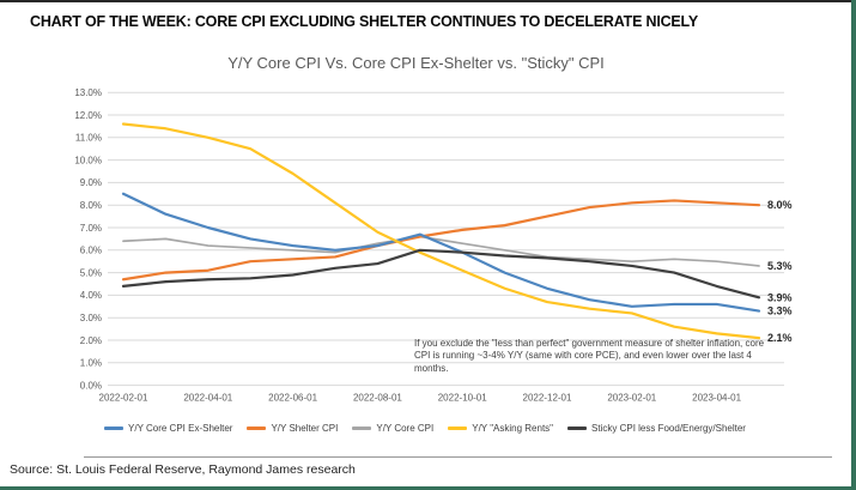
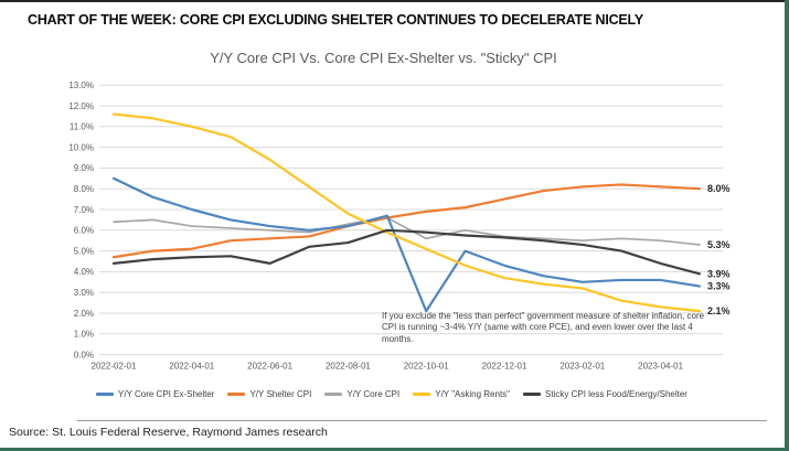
Sticky CPI less Food/Energy/Shelter/2022-06-01: 4.9% -> 4.4%
Y/Y Core CPI Ex-Shelter/2022-10-01: 5.9% -> 2.1%
Y/Y Core CPI/2022-10-01: 6.3% -> 5.6%
